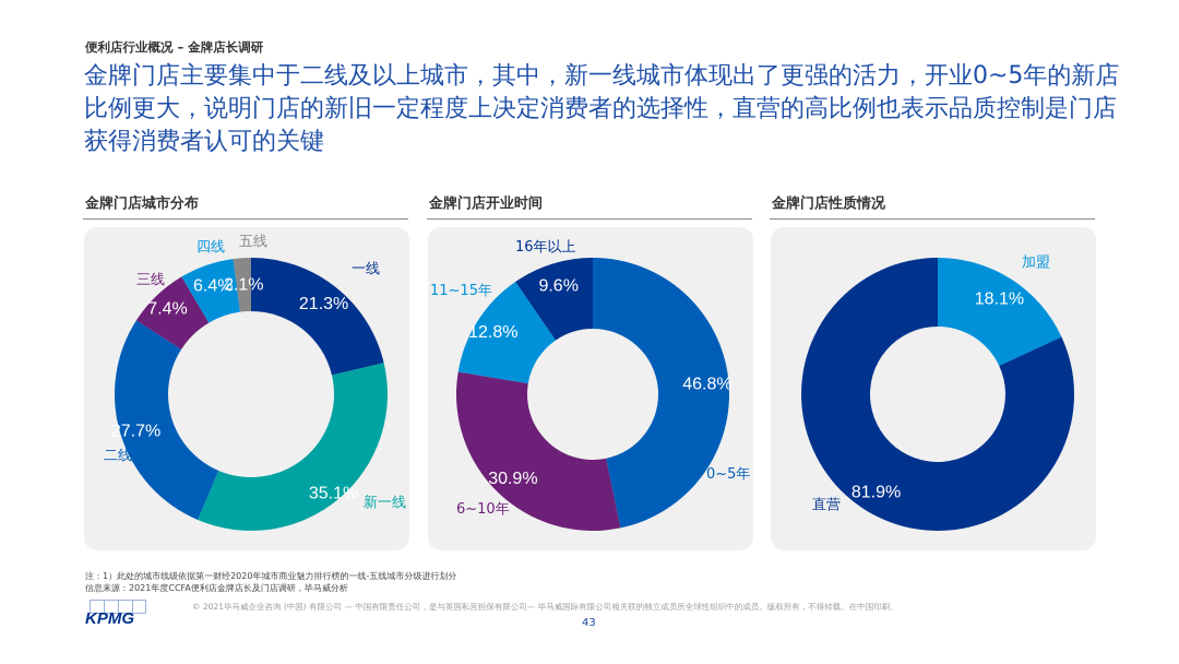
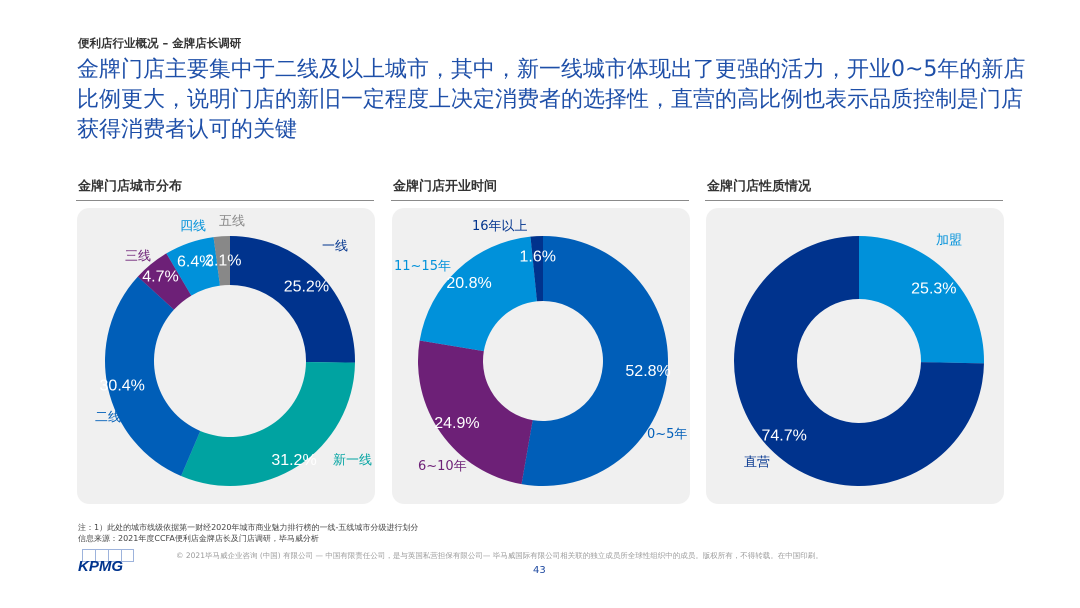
金牌门店城市分布/一线: 21.3% -> 25.2%
金牌门店城市分布/新一线: 35.1% -> 31.2%
金牌门店城市分布/二线: 27.7% -> 30.4%
金牌门店城市分布/三线: 7.4% -> 4.7%
金牌门店开业时间/0~5年: 46.8% -> 52.8%
金牌门店开业时间/6~10年: 30.9% -> 24.9%
金牌门店开业时间/11~15年: 12.8% -> 20.8%
金牌门店开业时间/16年以上: 9.6% -> 1.6%
金牌门店性质情况/加盟: 18.1% -> 25.3%
金牌门店性质情况/直营: 81.9% -> 74.7%
